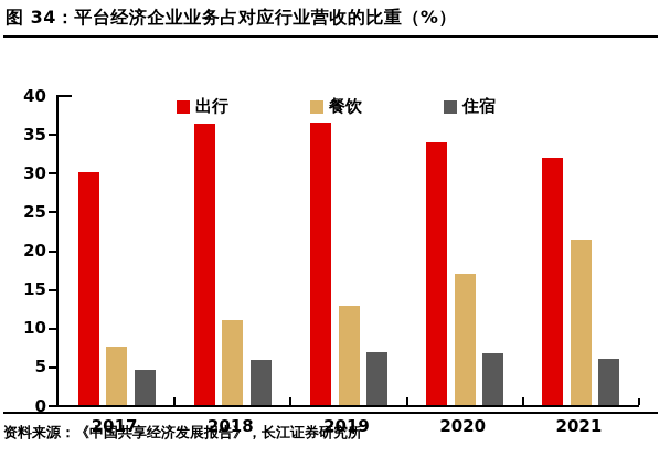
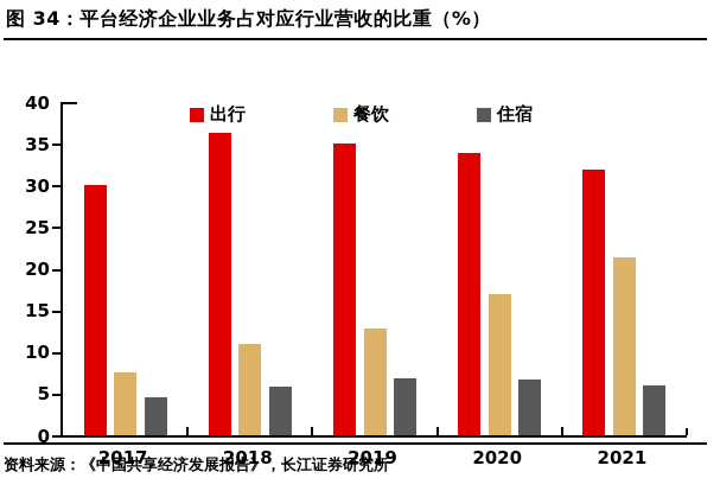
出行/2019: 36 -> 35
